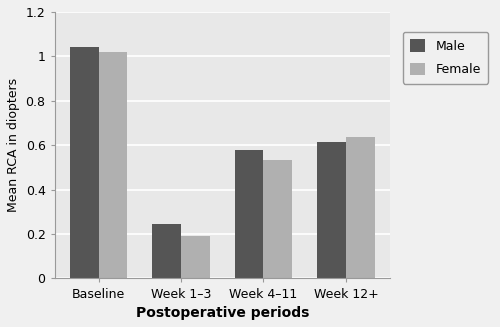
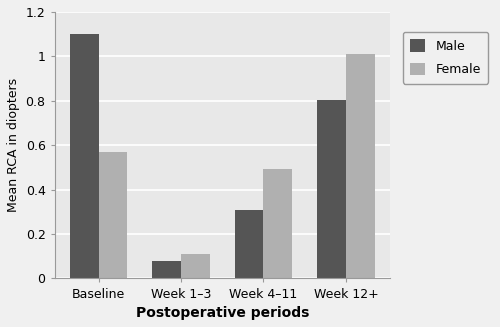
Male/Baseline: 1.040 -> 1.100
Female/Baseline: 1.020 -> 0.570
Male/Week 1–3: 0.245 -> 0.080
Female/Week 1–3: 0.190 -> 0.110
Male/Week 4–11: 0.580 -> 0.310
Female/Week 4–11: 0.535 -> 0.495
Male/Week 12+: 0.615 -> 0.805
Female/Week 12+: 0.635 -> 1.010
